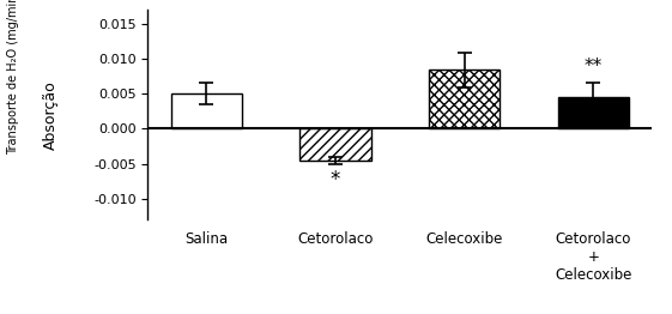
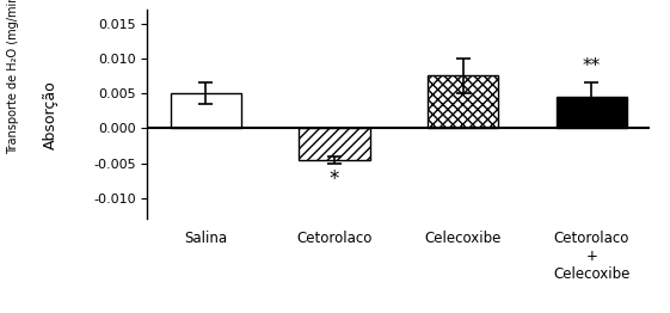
Celecoxibe: 0.0084 -> 0.0075
